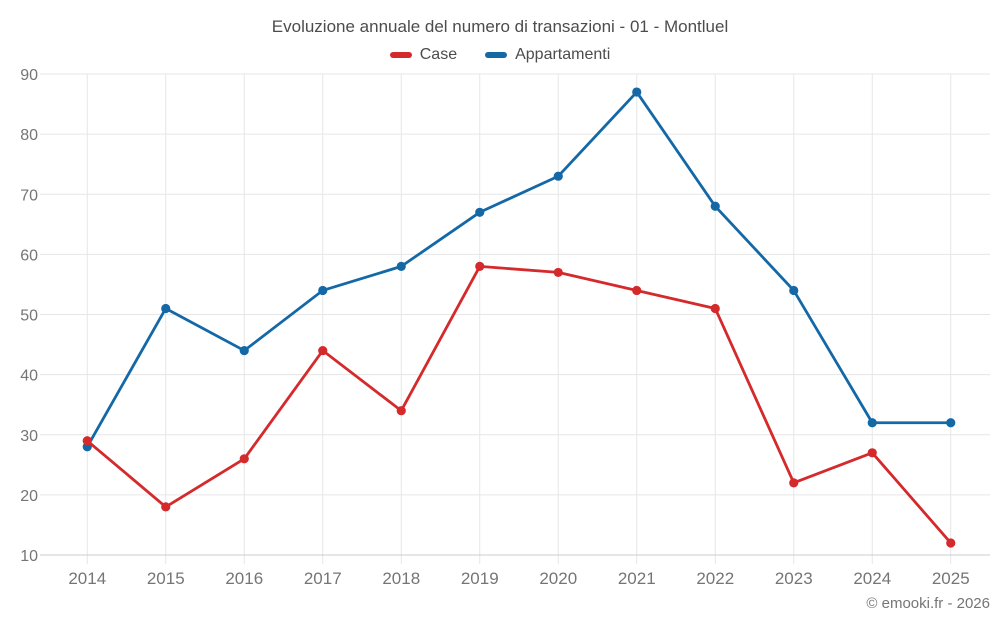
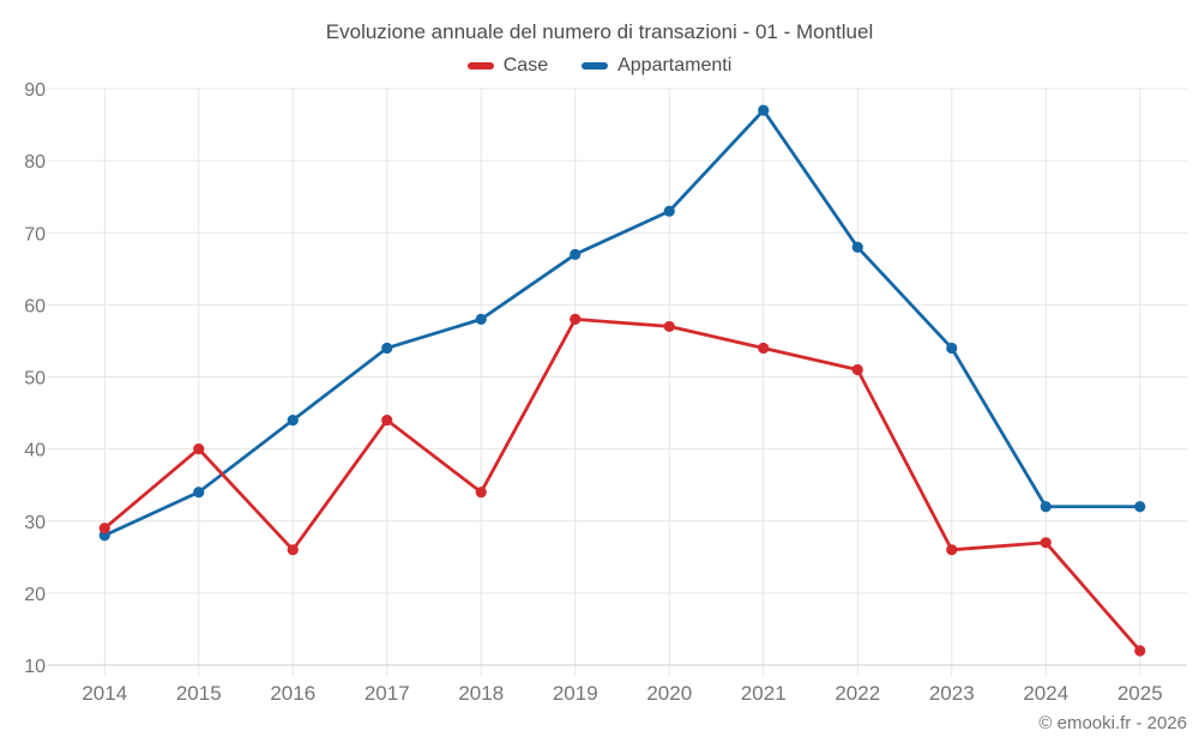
Case/2015: 18 -> 40
Appartamenti/2015: 51 -> 34
Case/2023: 22 -> 26
